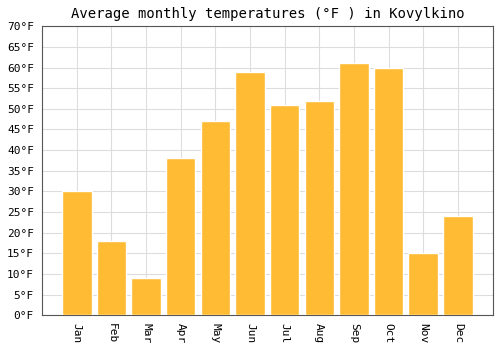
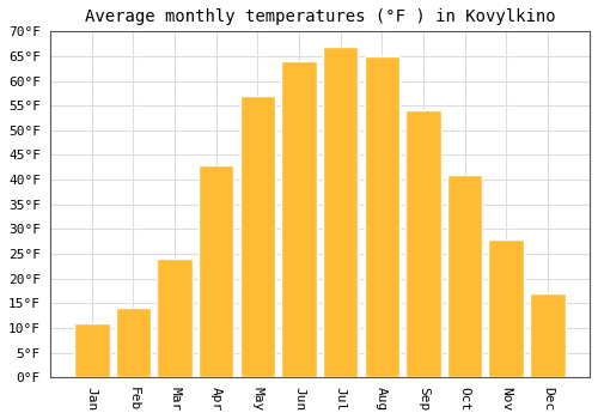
Jan: 30°F -> 11°F
Feb: 18°F -> 14°F
Mar: 9°F -> 24°F
Apr: 38°F -> 43°F
May: 47°F -> 57°F
Jun: 59°F -> 64°F
Jul: 51°F -> 67°F
Aug: 52°F -> 65°F
Sep: 61°F -> 54°F
Oct: 60°F -> 41°F
Nov: 15°F -> 28°F
Dec: 24°F -> 17°F
